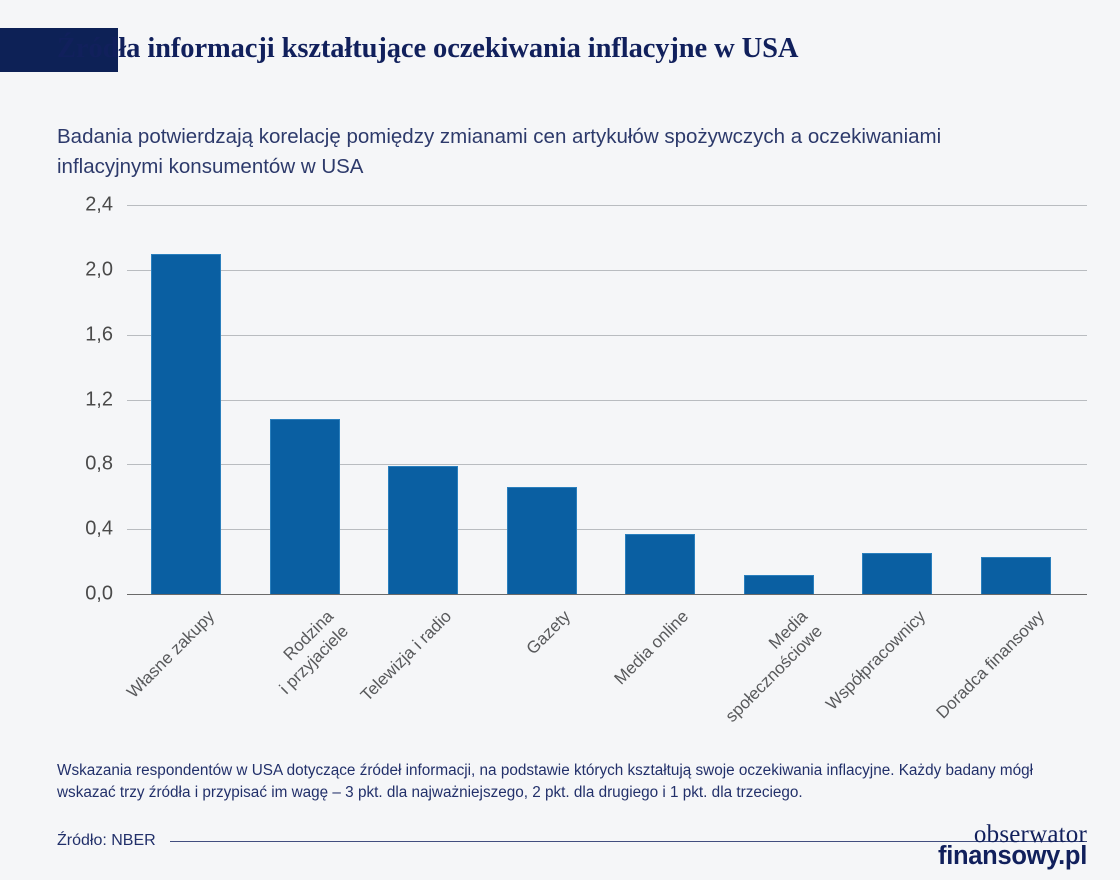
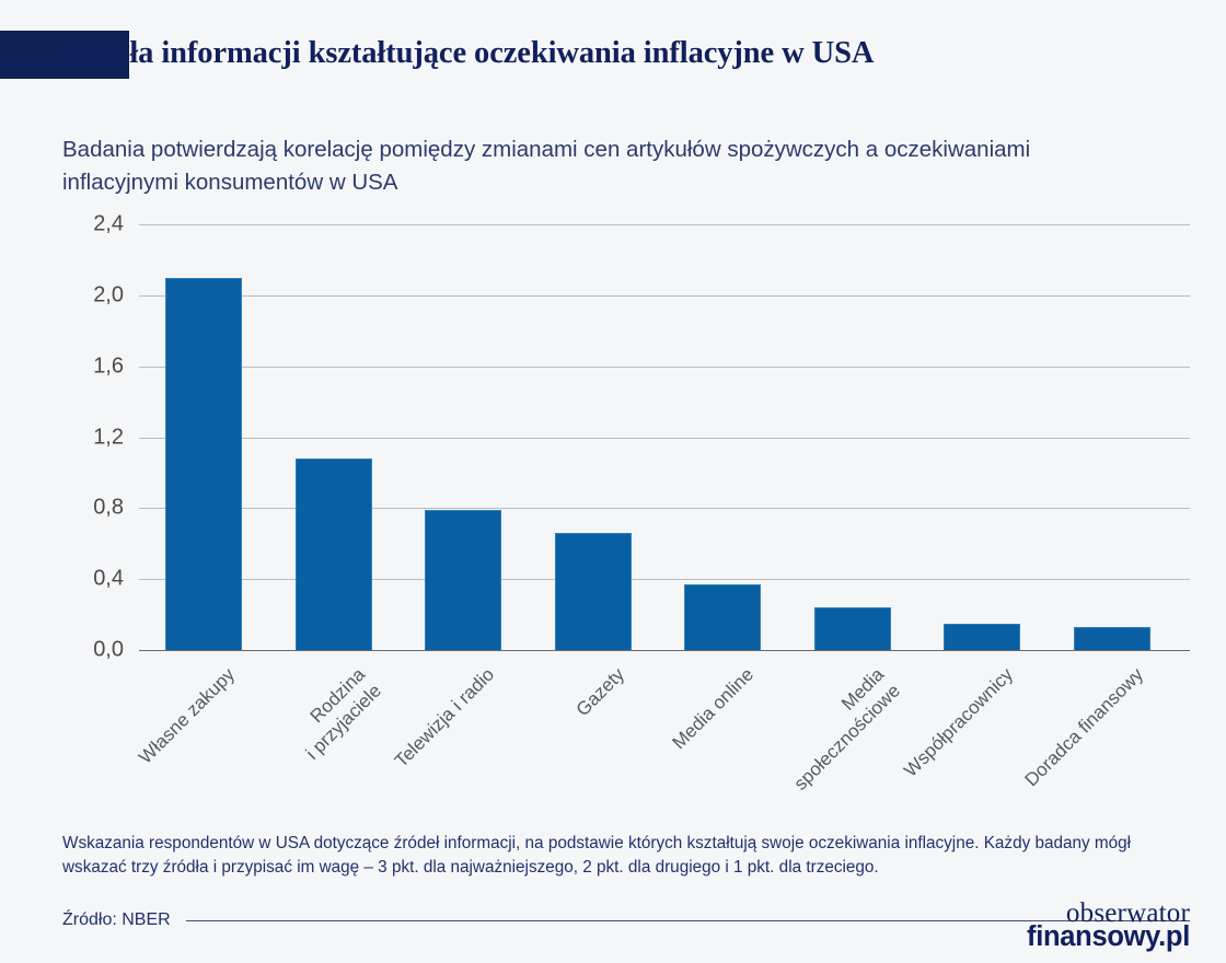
Media społecznościowe: 0,12 -> 0,24
Współpracownicy: 0,25 -> 0,15
Doradca finansowy: 0,23 -> 0,13
